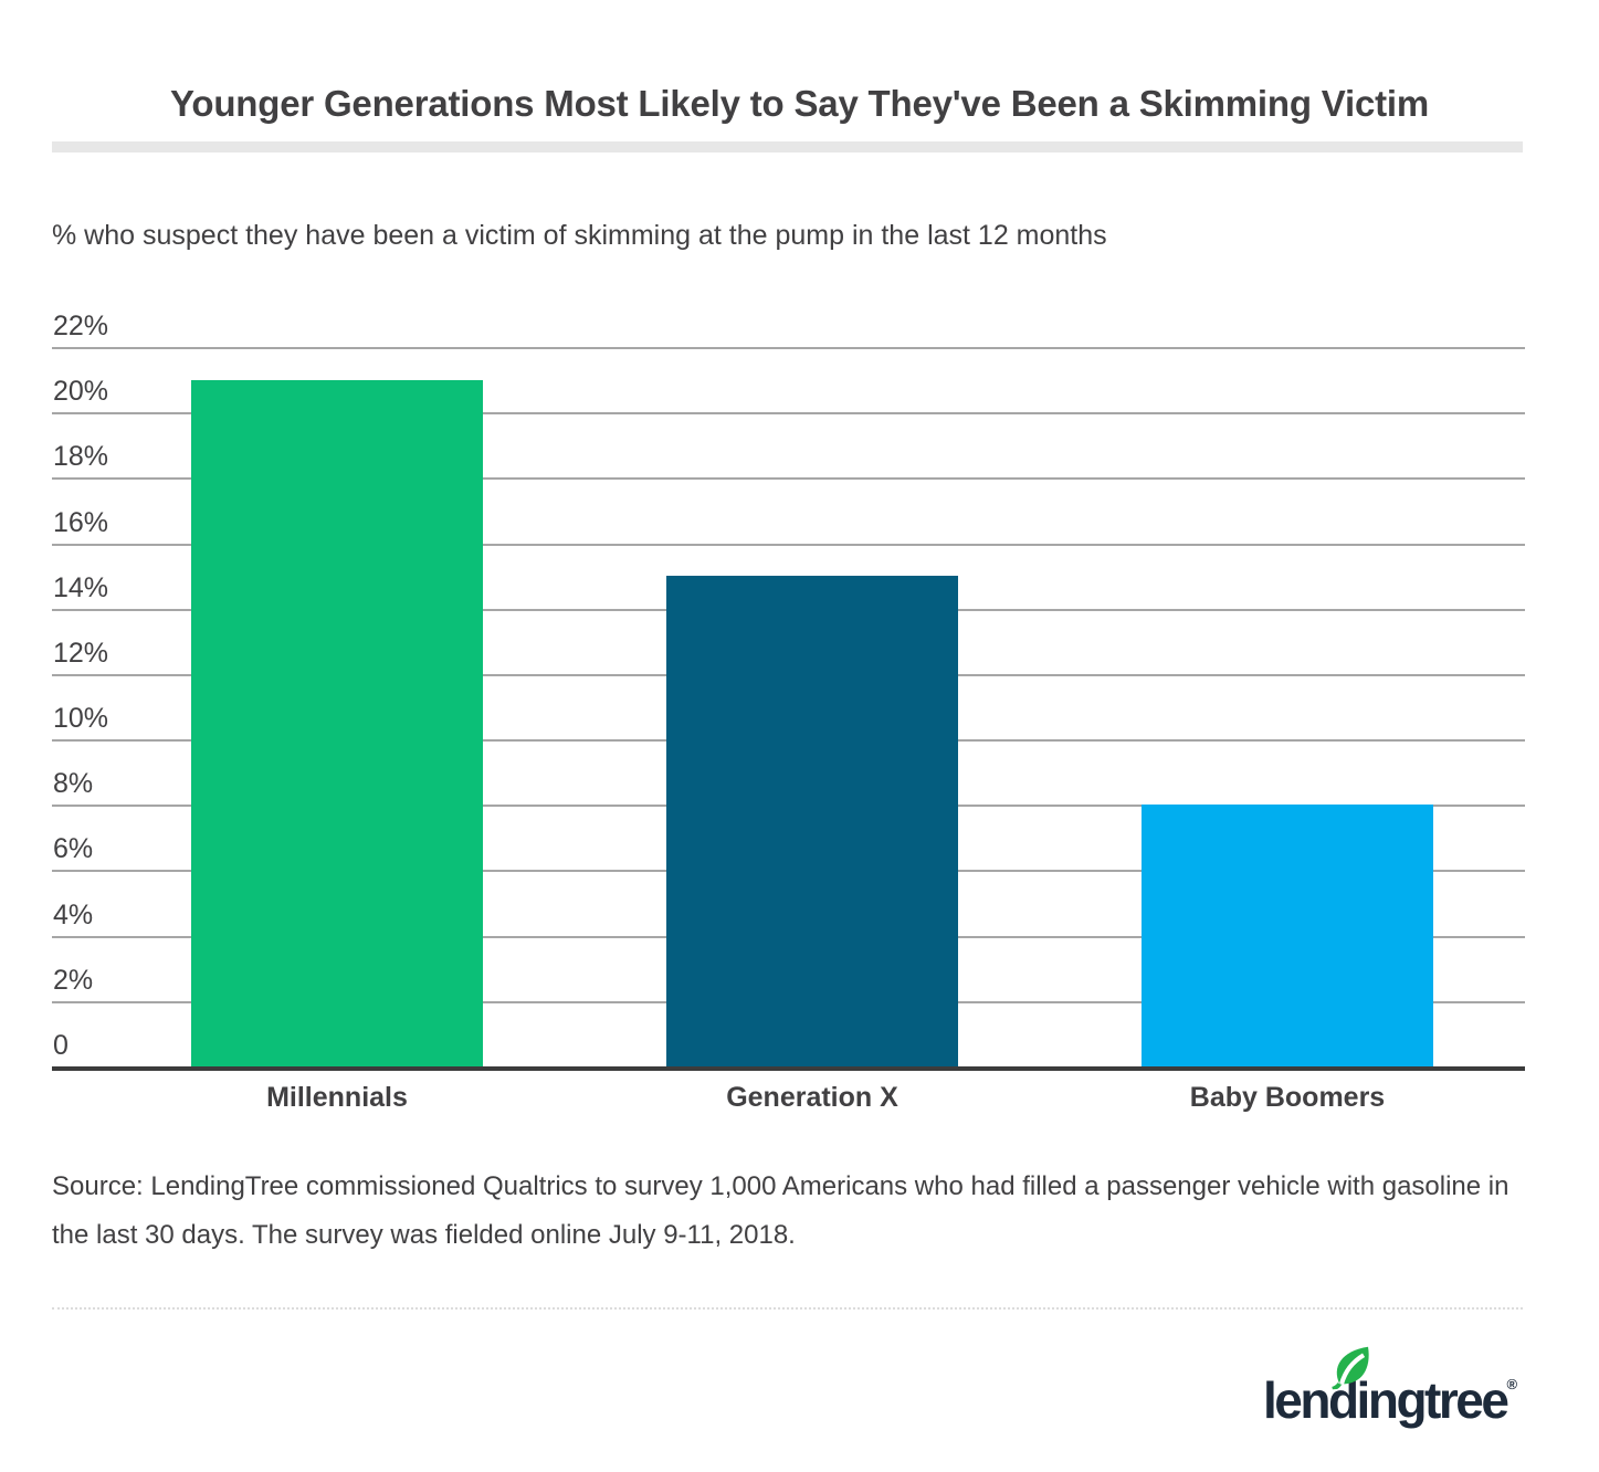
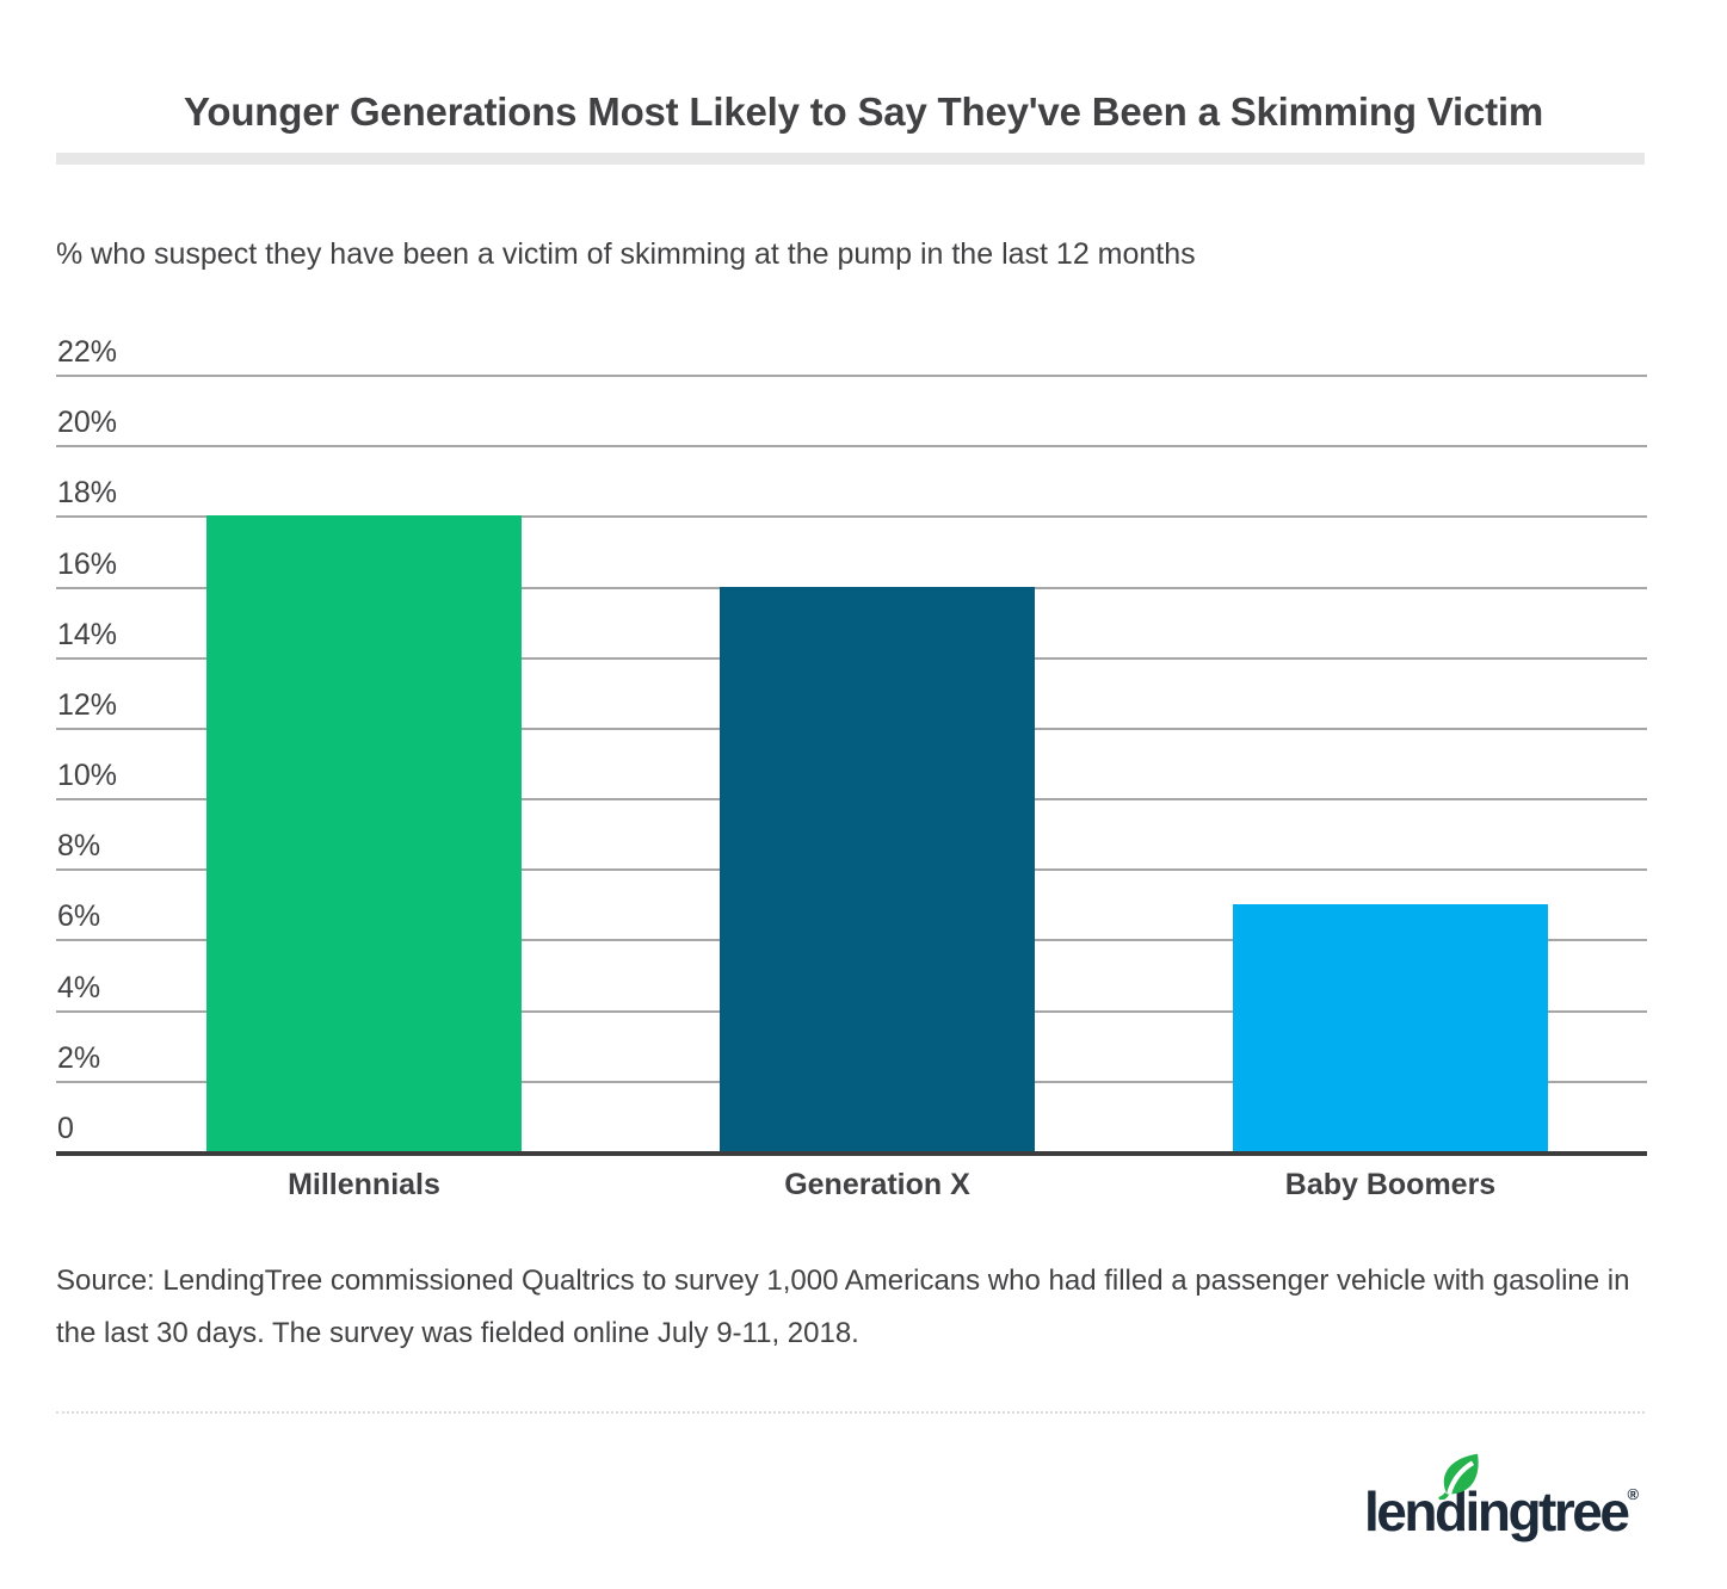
Millennials: 21% -> 18%
Generation X: 15% -> 16%
Baby Boomers: 8% -> 7%
